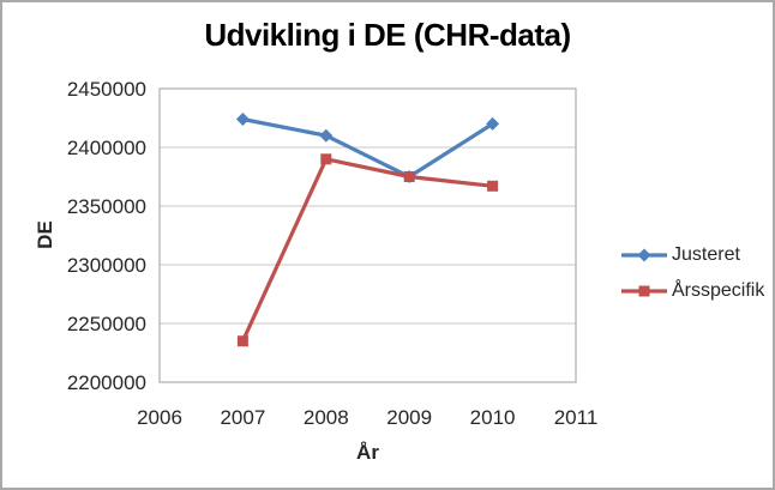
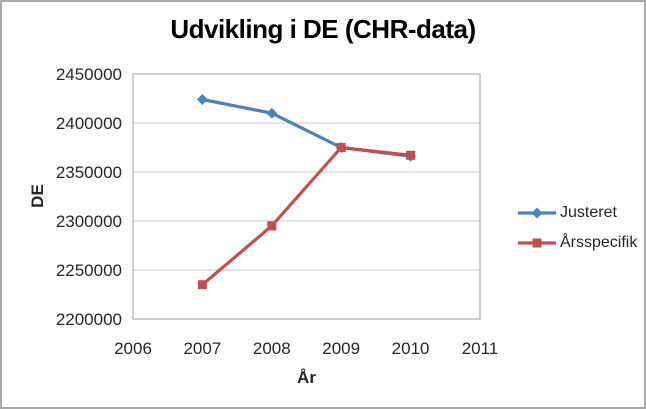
Årsspecifik/2008: 2390000 -> 2300000
Justeret/2010: 2420000 -> 2370000
